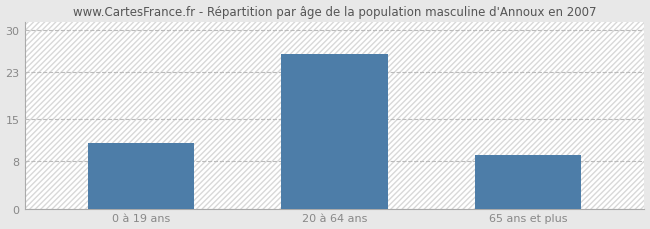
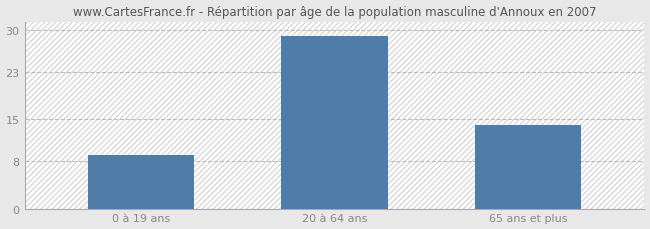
0 à 19 ans: 11 -> 9
20 à 64 ans: 26 -> 29
65 ans et plus: 9 -> 14
